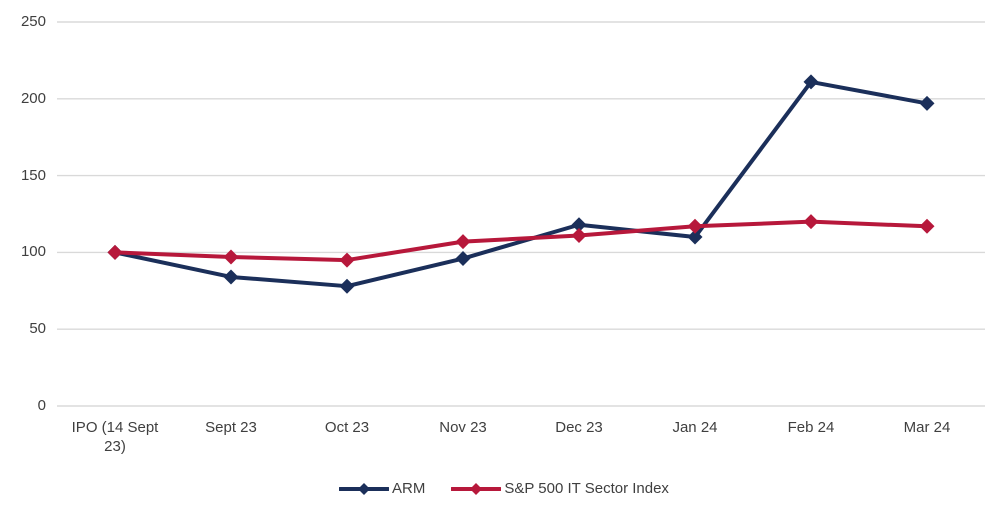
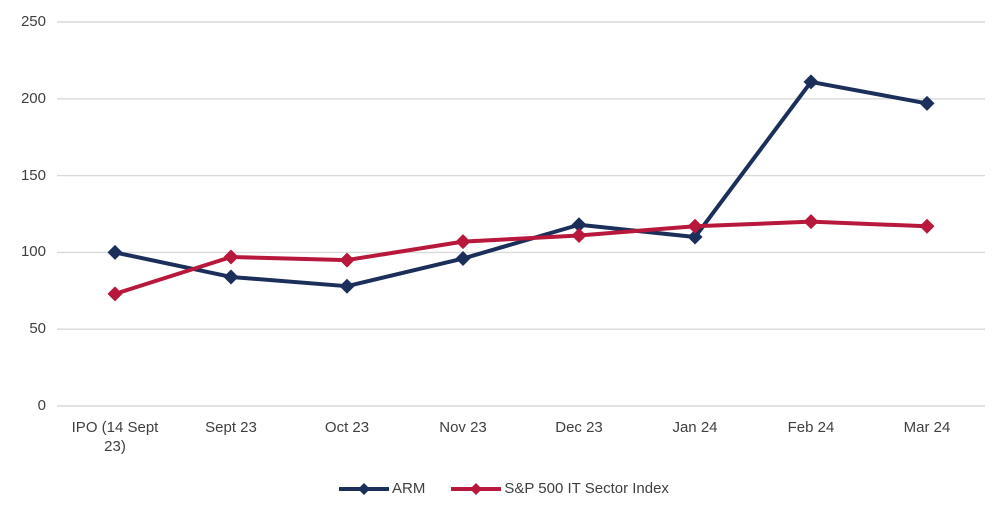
S&P 500 IT Sector Index/IPO (14 Sept 23): 100 -> 73
